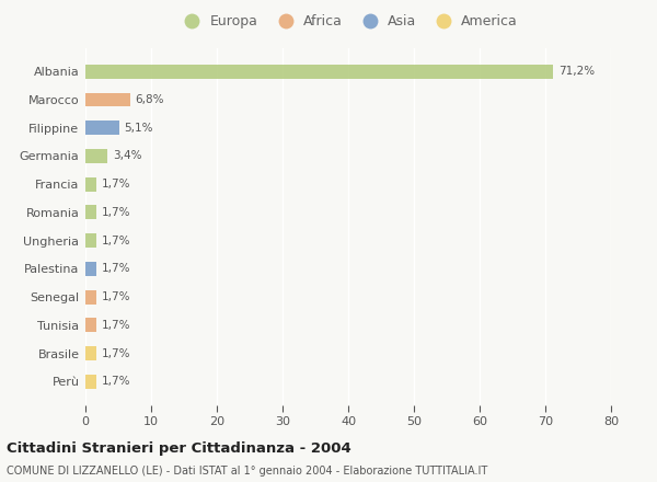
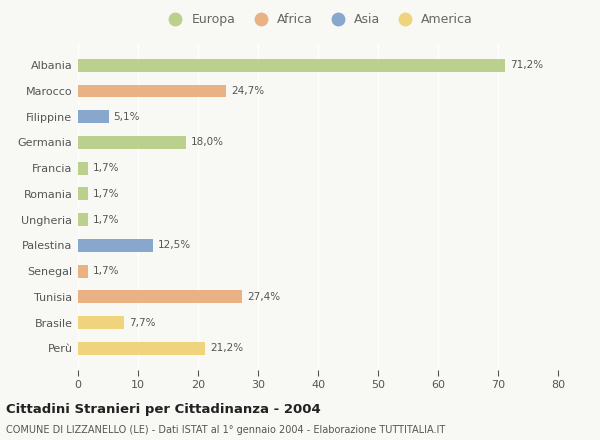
Marocco: 6,8% -> 24,7%
Germania: 3,4% -> 18,0%
Palestina: 1,7% -> 12,5%
Tunisia: 1,7% -> 27,4%
Brasile: 1,7% -> 7,7%
Perù: 1,7% -> 21,2%
